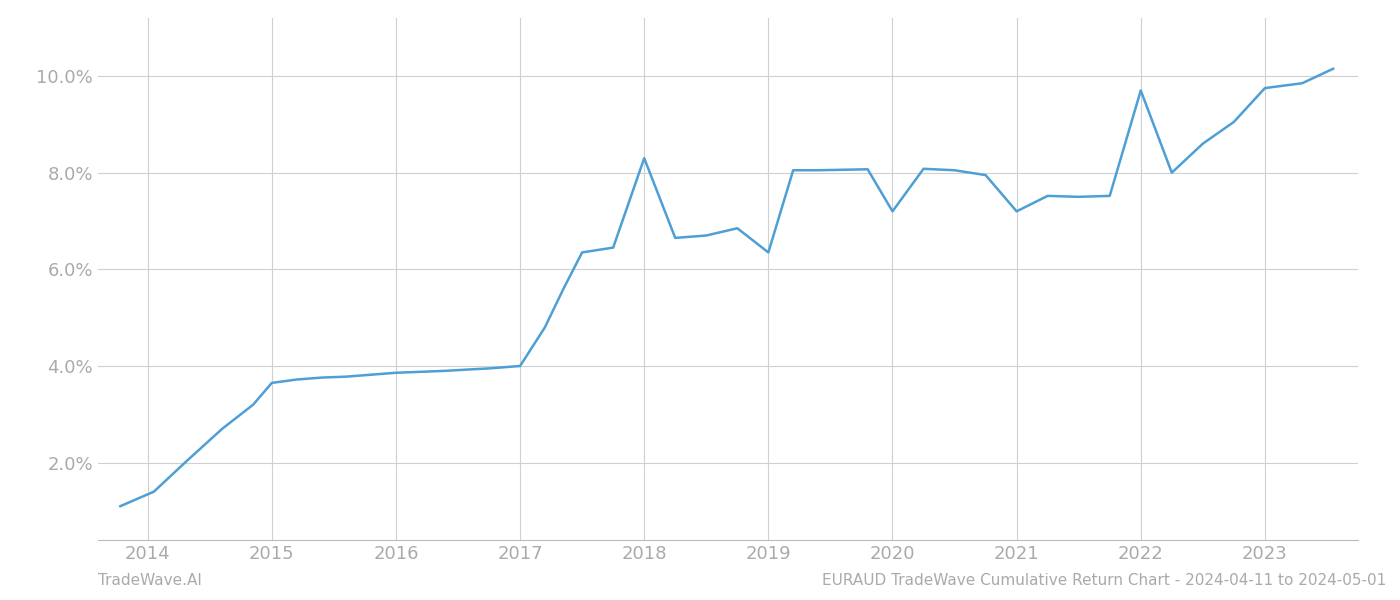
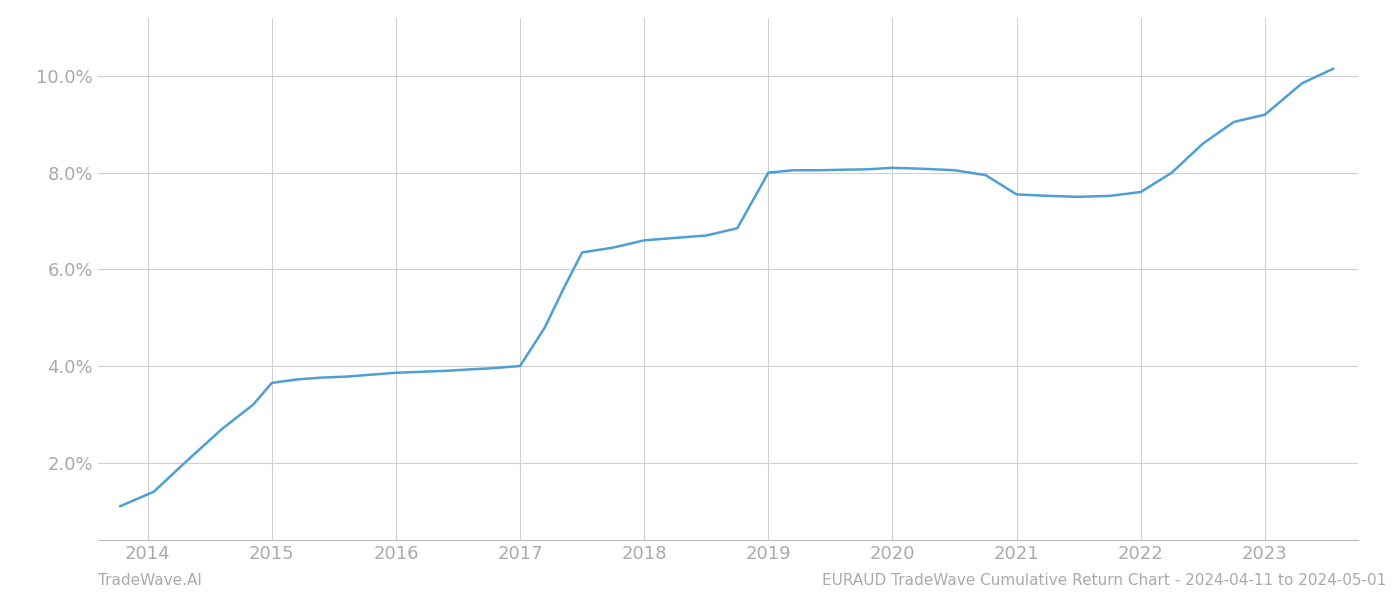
2018: 8.30% -> 6.60%
2019: 6.35% -> 8.00%
2020: 7.20% -> 8.10%
2021: 7.20% -> 7.55%
2022: 9.70% -> 7.60%
2023: 9.75% -> 9.20%
